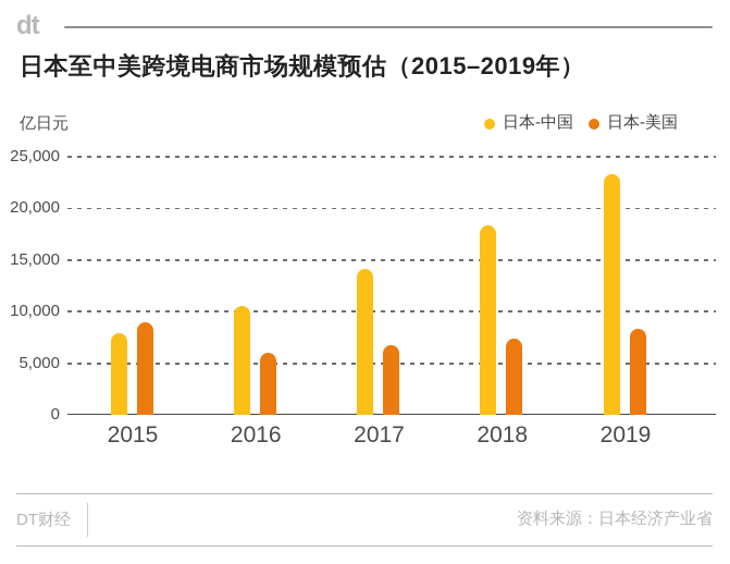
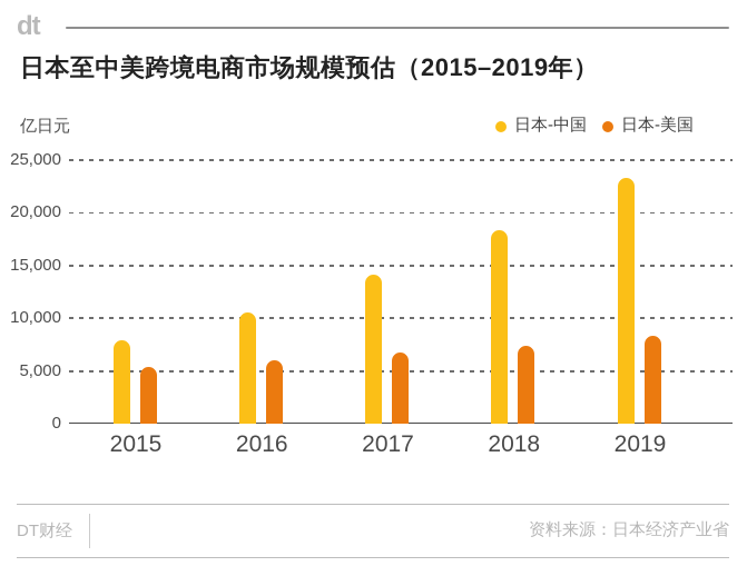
日本-美国/2015: 9000 -> 5000
